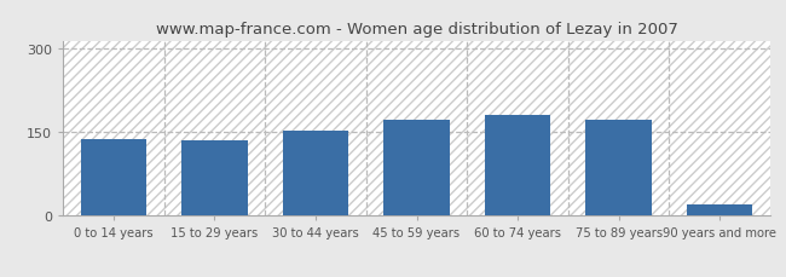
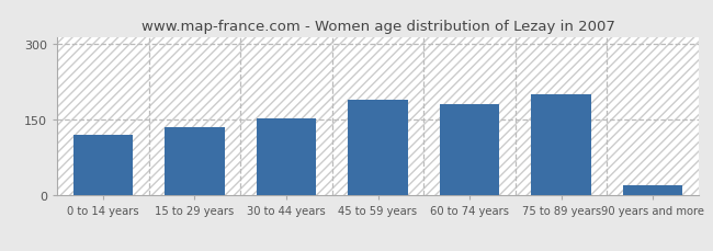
0 to 14 years: 138 -> 120
45 to 59 years: 172 -> 190
75 to 89 years: 172 -> 200
